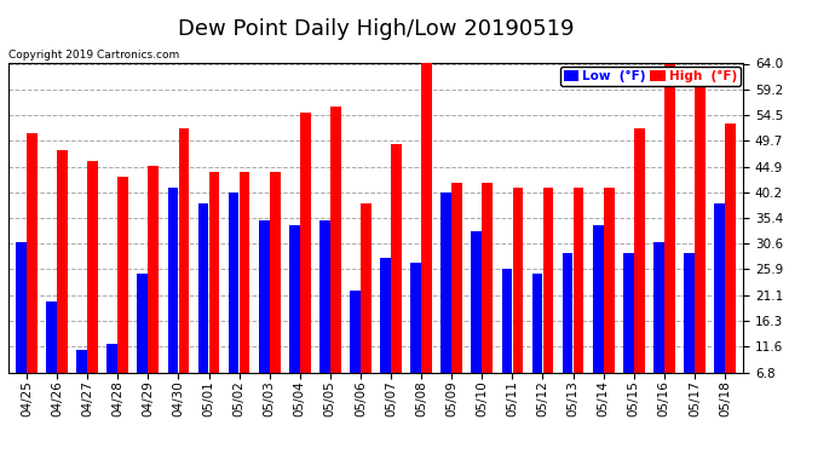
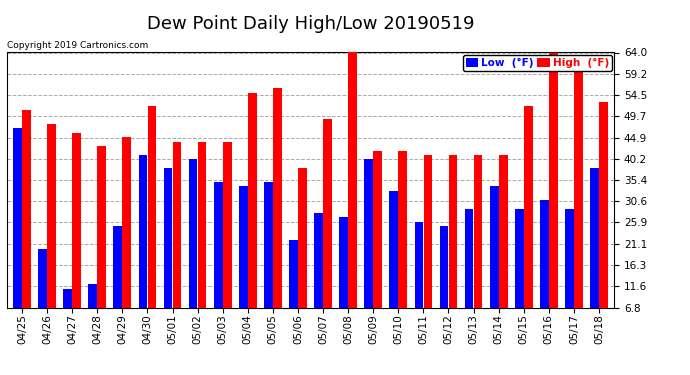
Low (°F)/04/25: 31 -> 47
